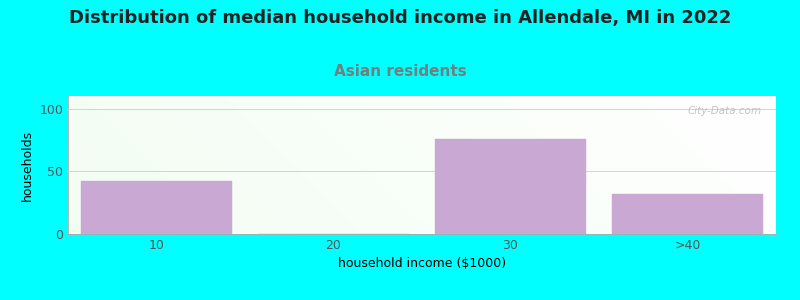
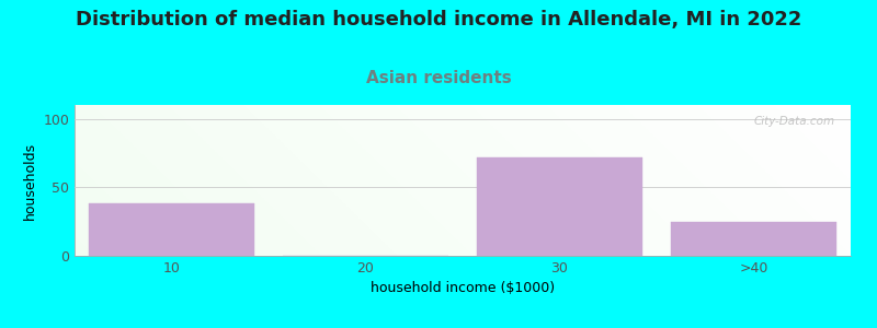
10: 42 -> 38
30: 76 -> 72
>40: 32 -> 25
